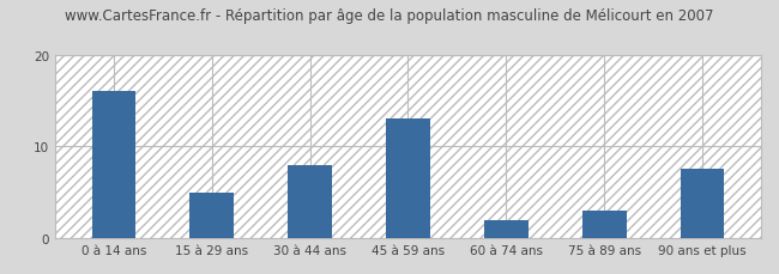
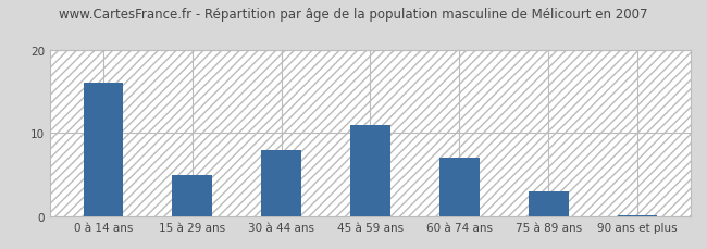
45 à 59 ans: 13.0 -> 11.0
60 à 74 ans: 2.0 -> 7.0
90 ans et plus: 7.6 -> 0.2
